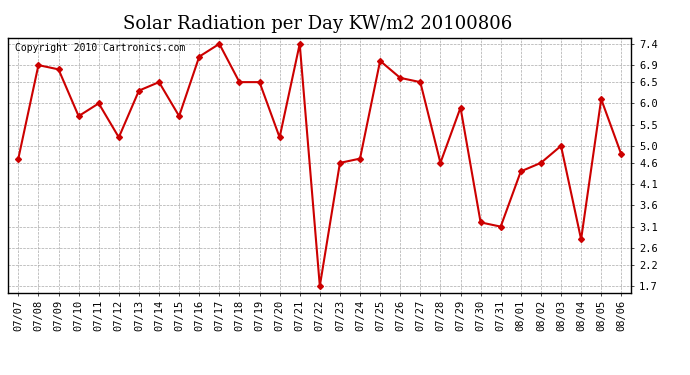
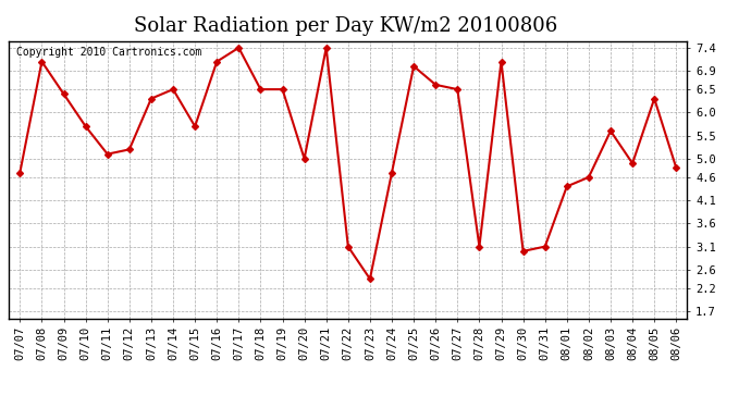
07/08: 6.9 -> 7.1
07/09: 6.8 -> 6.4
07/11: 6.0 -> 5.1
07/20: 5.2 -> 5.0
07/22: 1.7 -> 3.1
07/23: 4.6 -> 2.4
07/28: 4.6 -> 3.1
07/29: 5.9 -> 7.1
07/30: 3.2 -> 3.0
08/03: 5.0 -> 5.6
08/04: 2.8 -> 4.9
08/05: 6.1 -> 6.3
